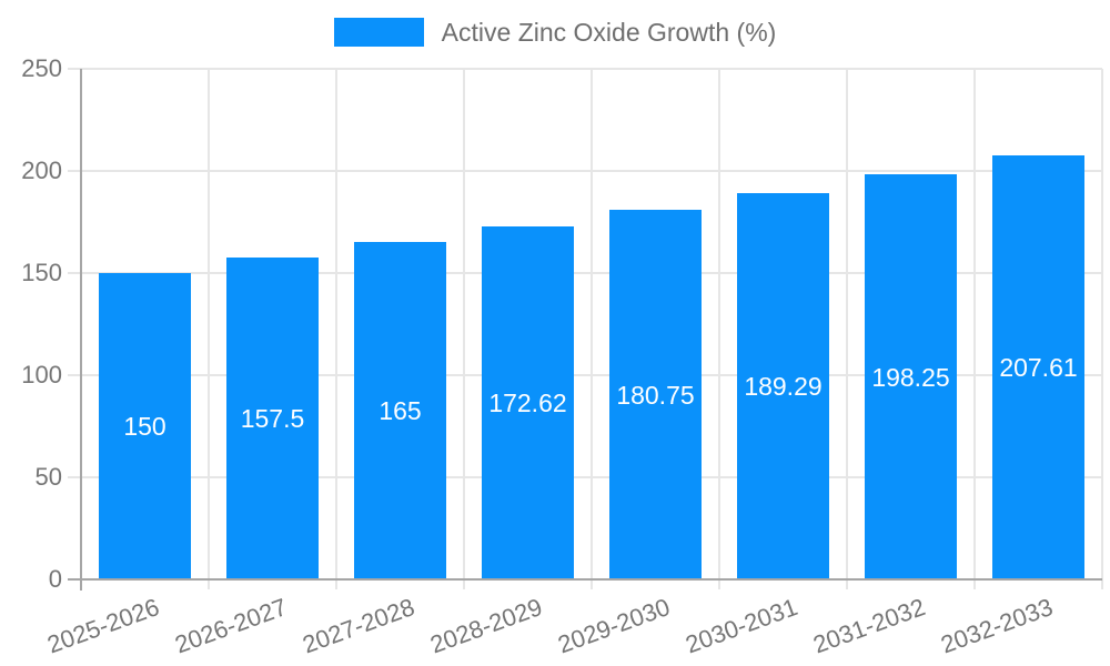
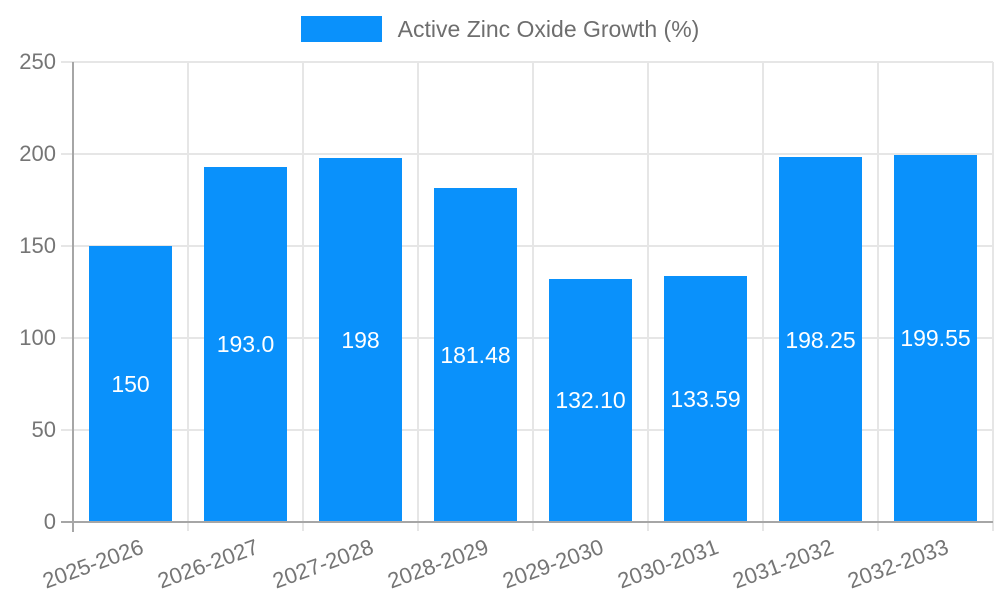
2026-2027: 157.5 -> 193.0
2027-2028: 165 -> 198
2028-2029: 172.62 -> 181.48
2029-2030: 180.75 -> 132.10
2030-2031: 189.29 -> 133.59
2032-2033: 207.61 -> 199.55
